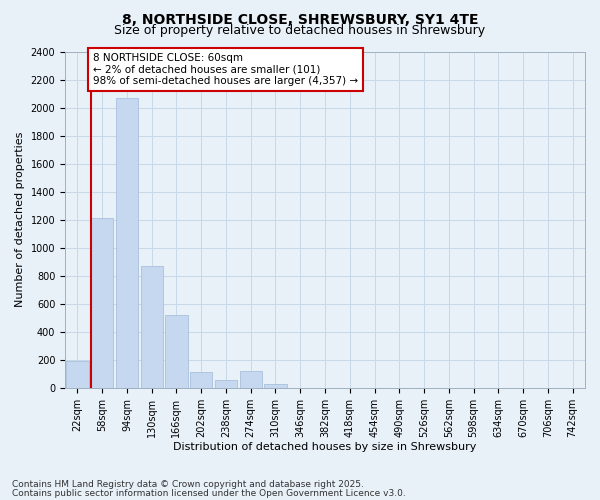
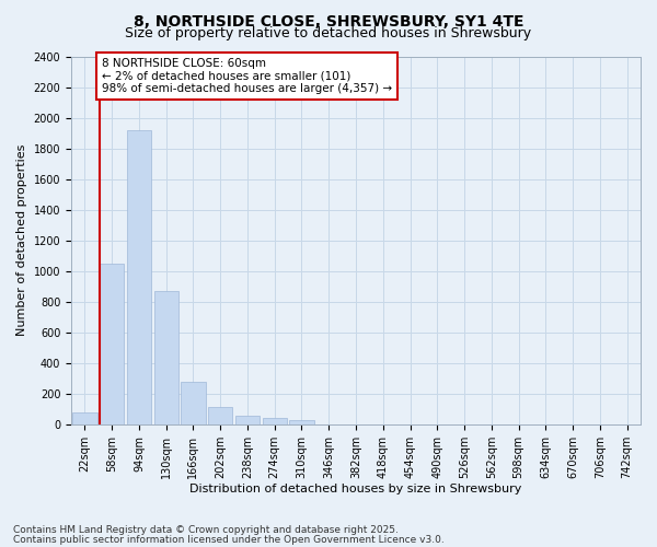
22sqm: 190 -> 80
58sqm: 1210 -> 1050
94sqm: 2070 -> 1920
166sqm: 520 -> 280
274sqm: 120 -> 40
